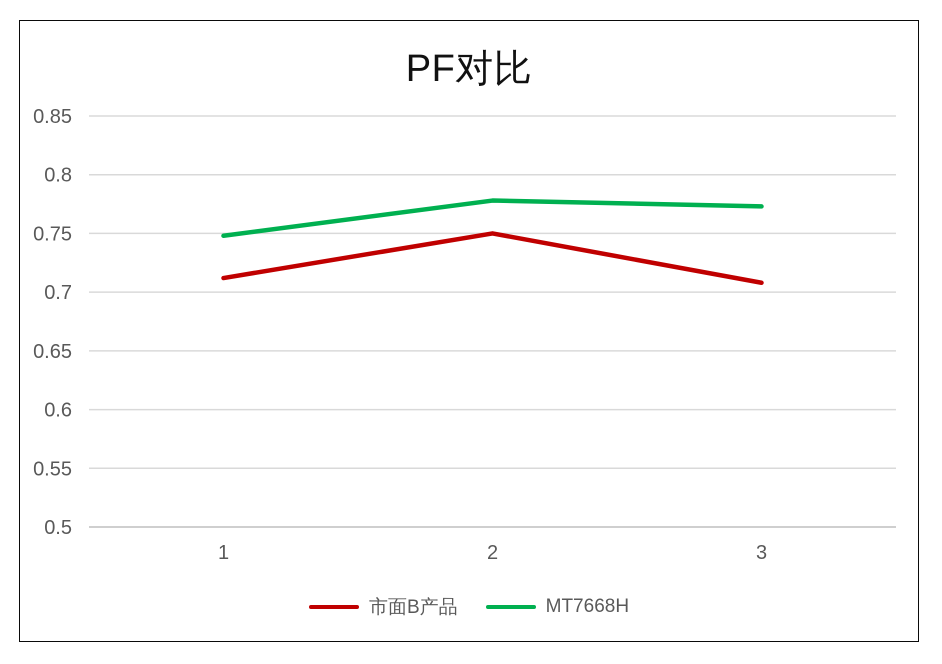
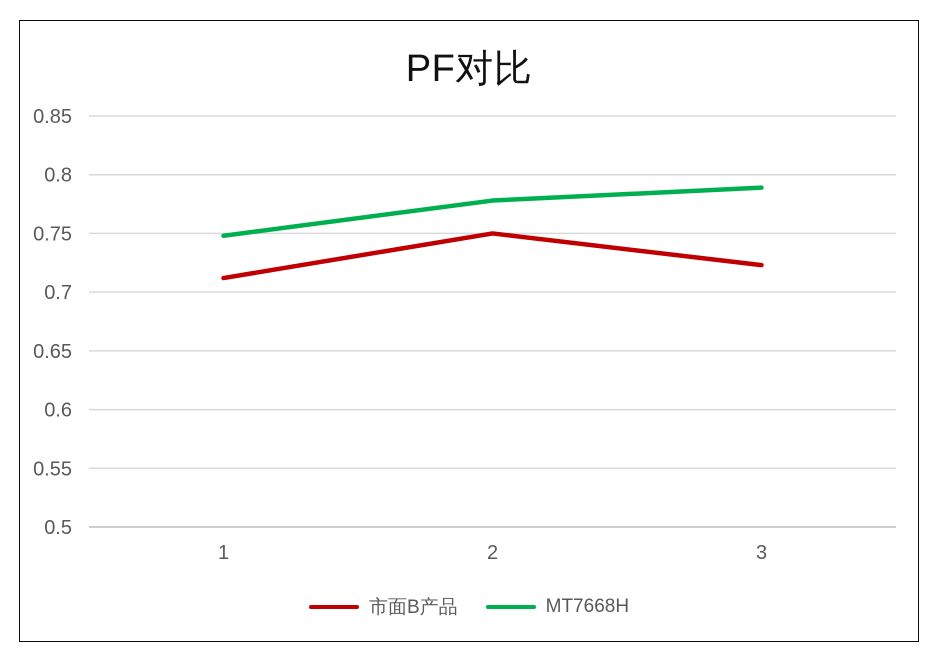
市面B产品/3: 0.708 -> 0.723
MT7668H/3: 0.773 -> 0.789
